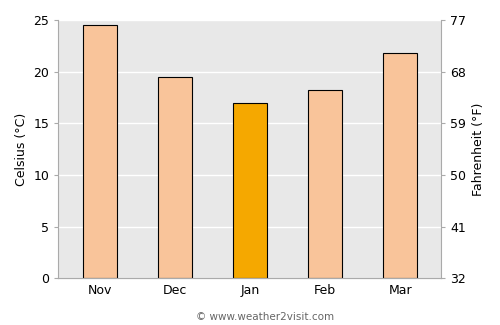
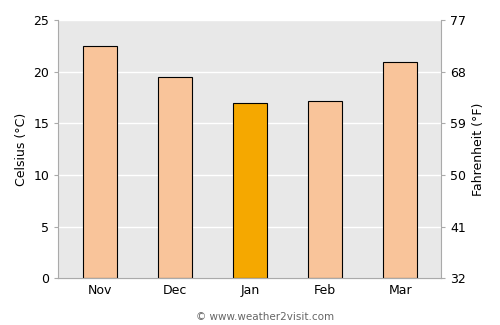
Nov: 24.5 -> 22.5
Feb: 18.2 -> 17.2
Mar: 21.8 -> 20.9
